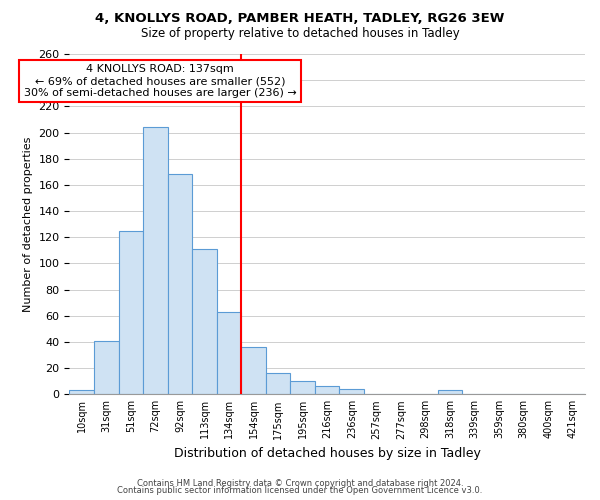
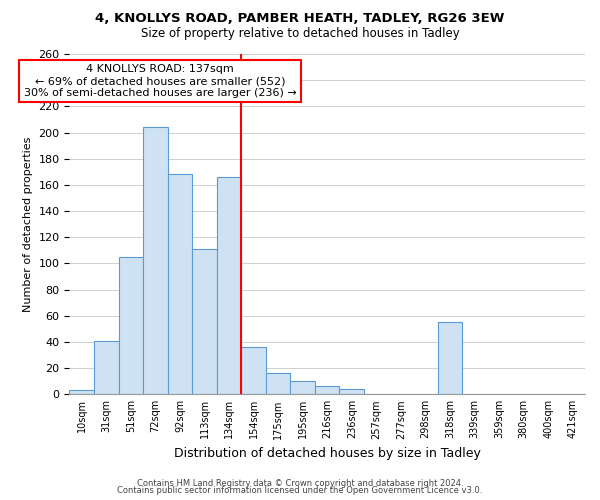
51sqm: 125 -> 105
134sqm: 63 -> 166
318sqm: 3 -> 55
